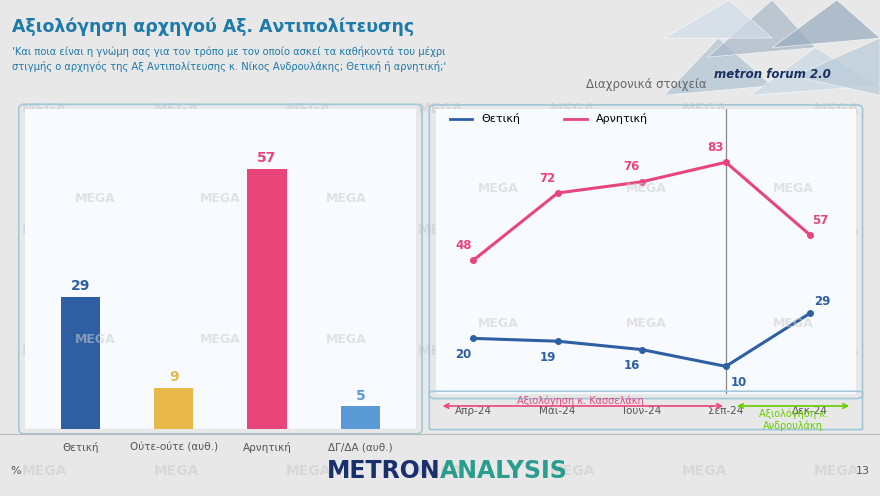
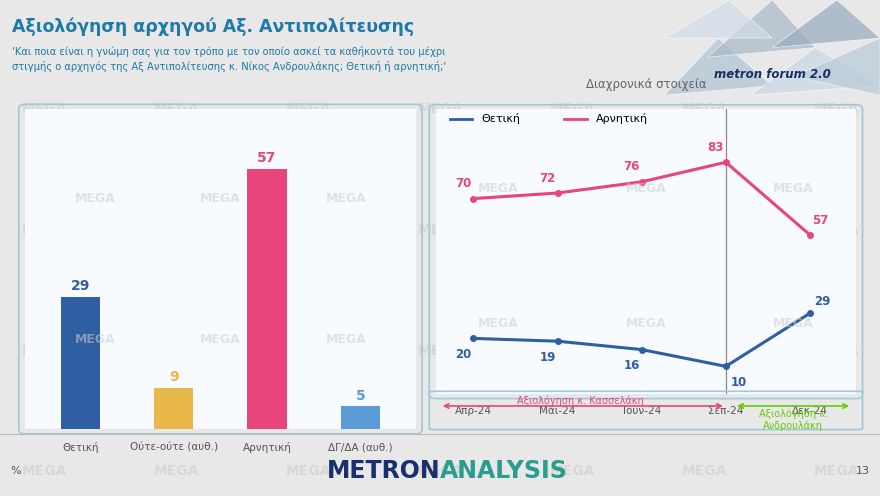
Αρνητική/Απρ-24: 48 -> 70
